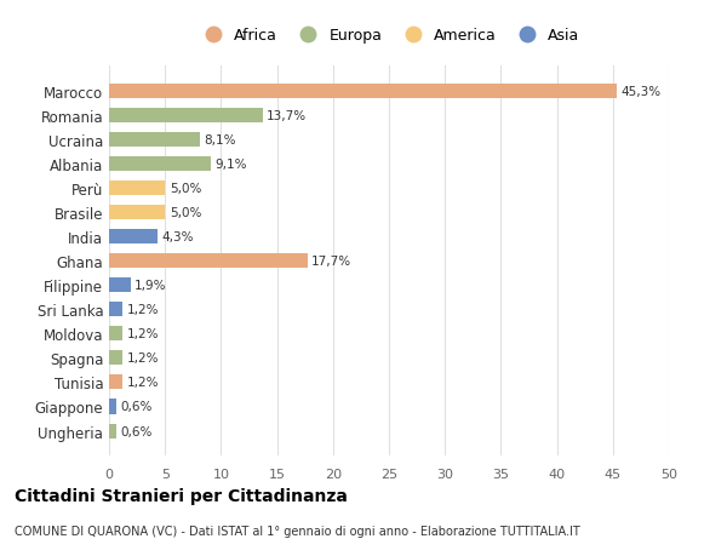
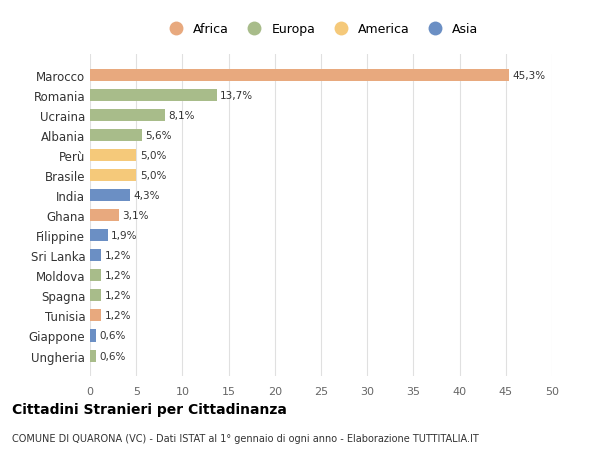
Albania: 9,1% -> 5,6%
Ghana: 17,7% -> 3,1%
